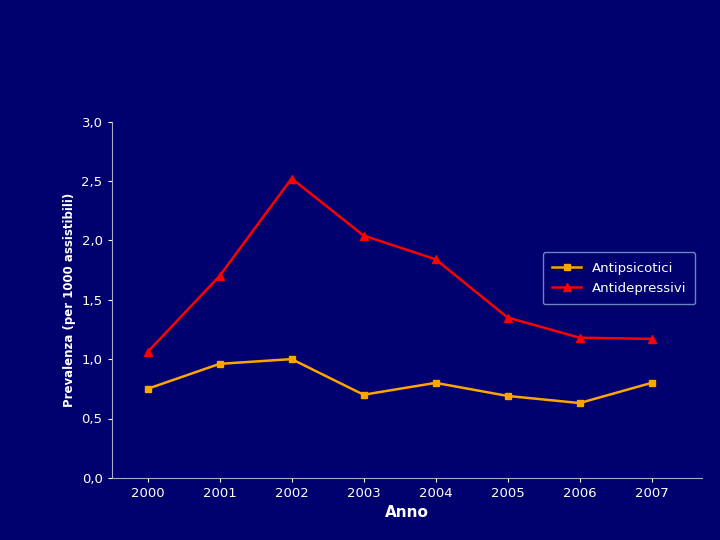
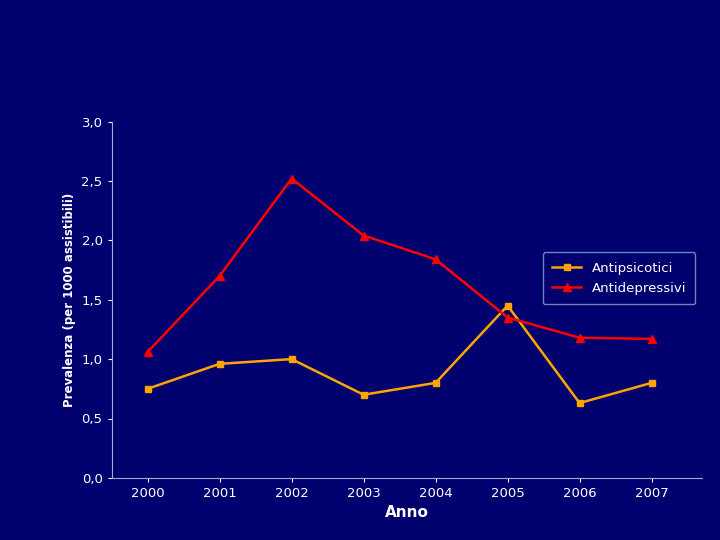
Antipsicotici/2005: 0,69 -> 1,45
